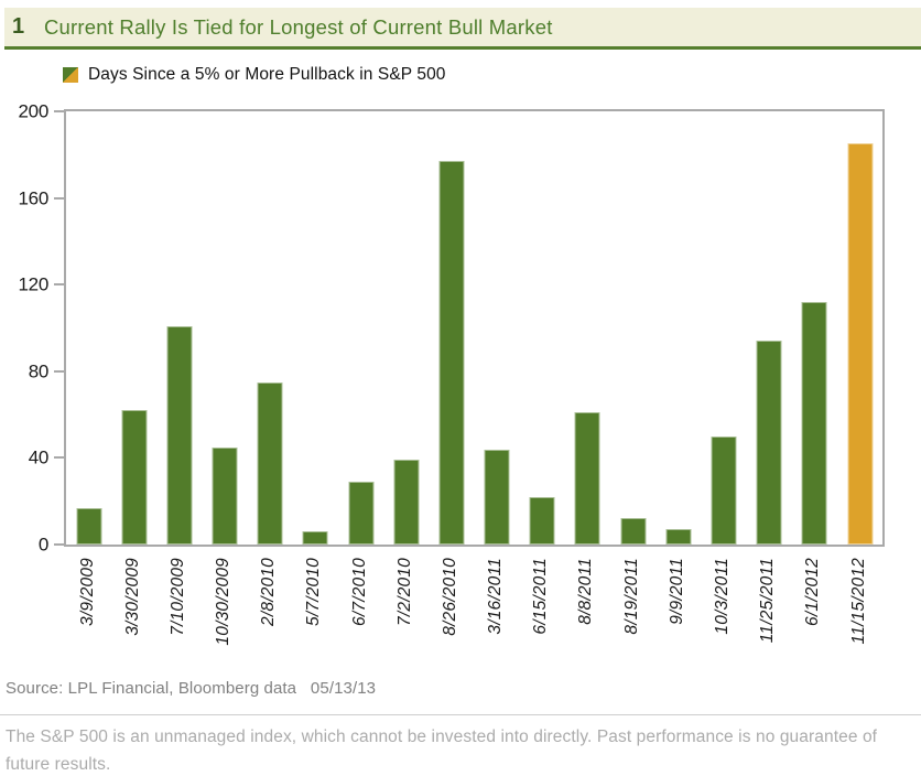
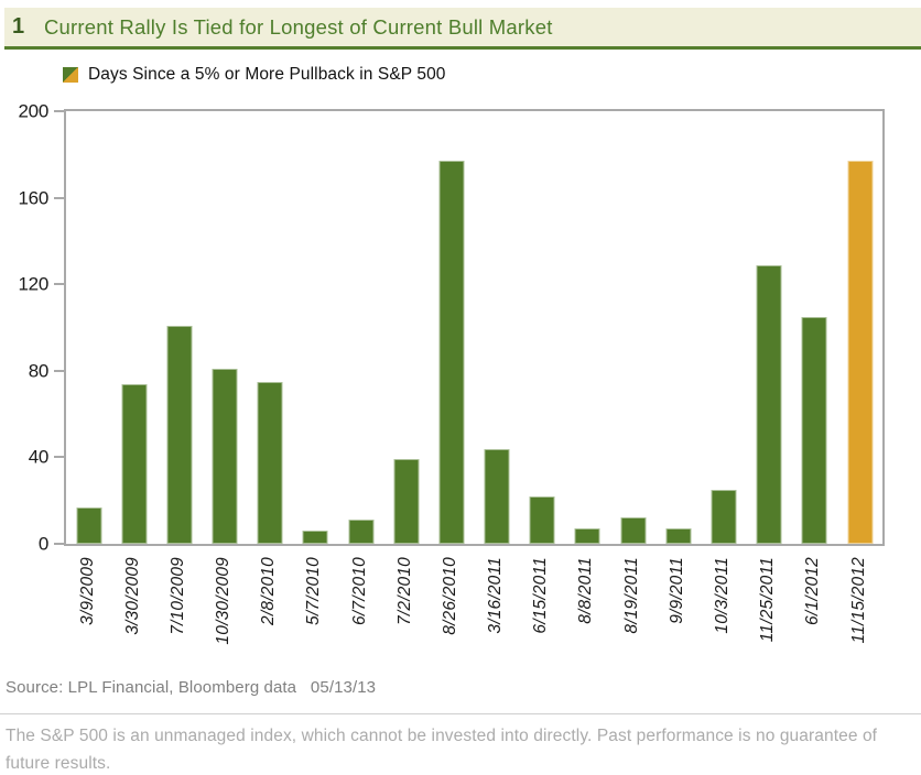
3/30/2009: 62 -> 74
10/30/2009: 45 -> 81
6/7/2010: 29 -> 11
8/8/2011: 61 -> 7
10/3/2011: 50 -> 25
11/25/2011: 94 -> 129
6/1/2012: 112 -> 105
11/15/2012: 185 -> 177
